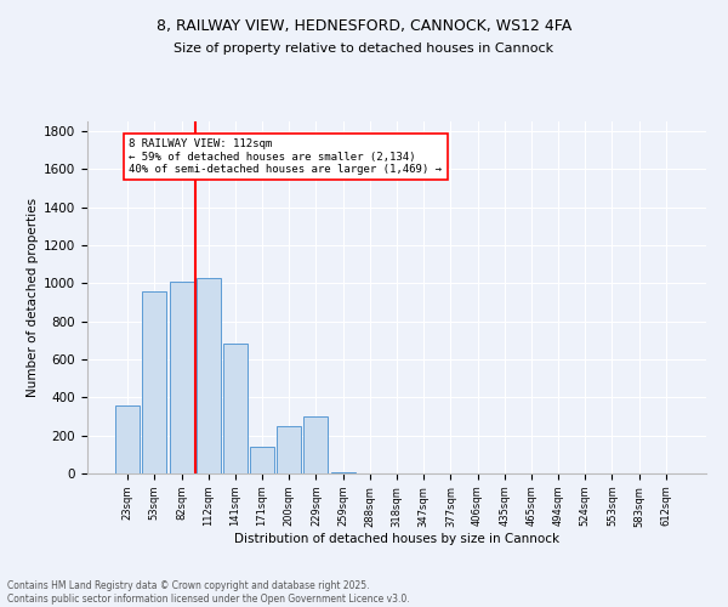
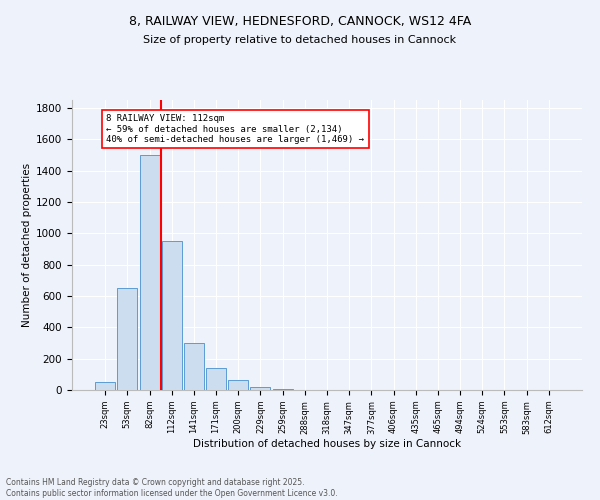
23sqm: 360 -> 50
53sqm: 960 -> 650
82sqm: 1010 -> 1500
112sqm: 1030 -> 950
141sqm: 680 -> 300
200sqm: 250 -> 60
229sqm: 300 -> 20
